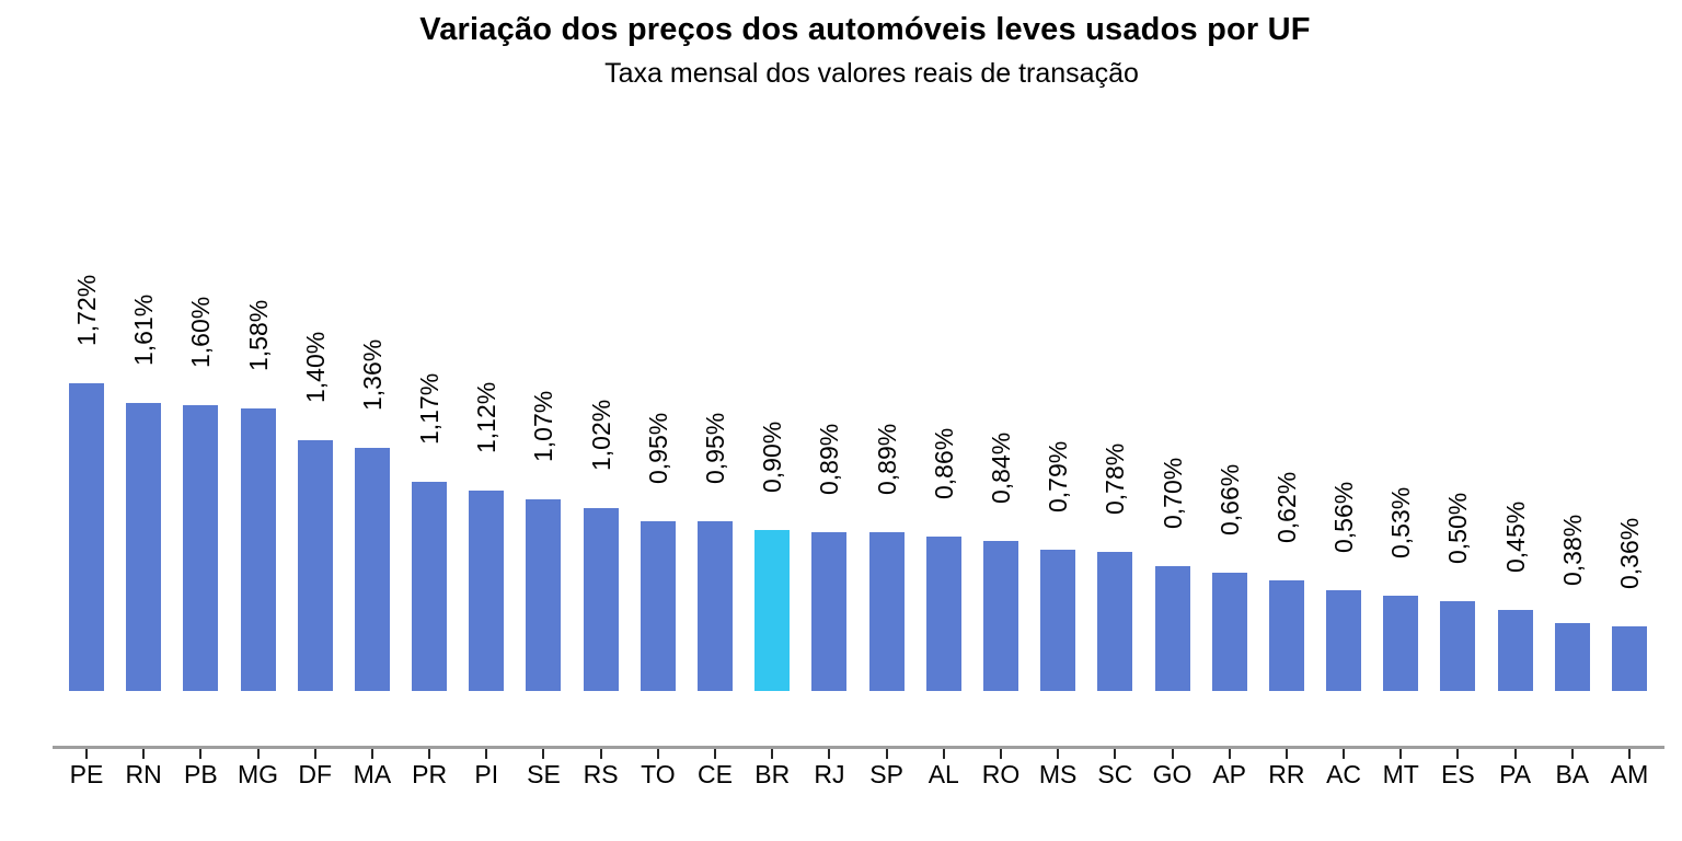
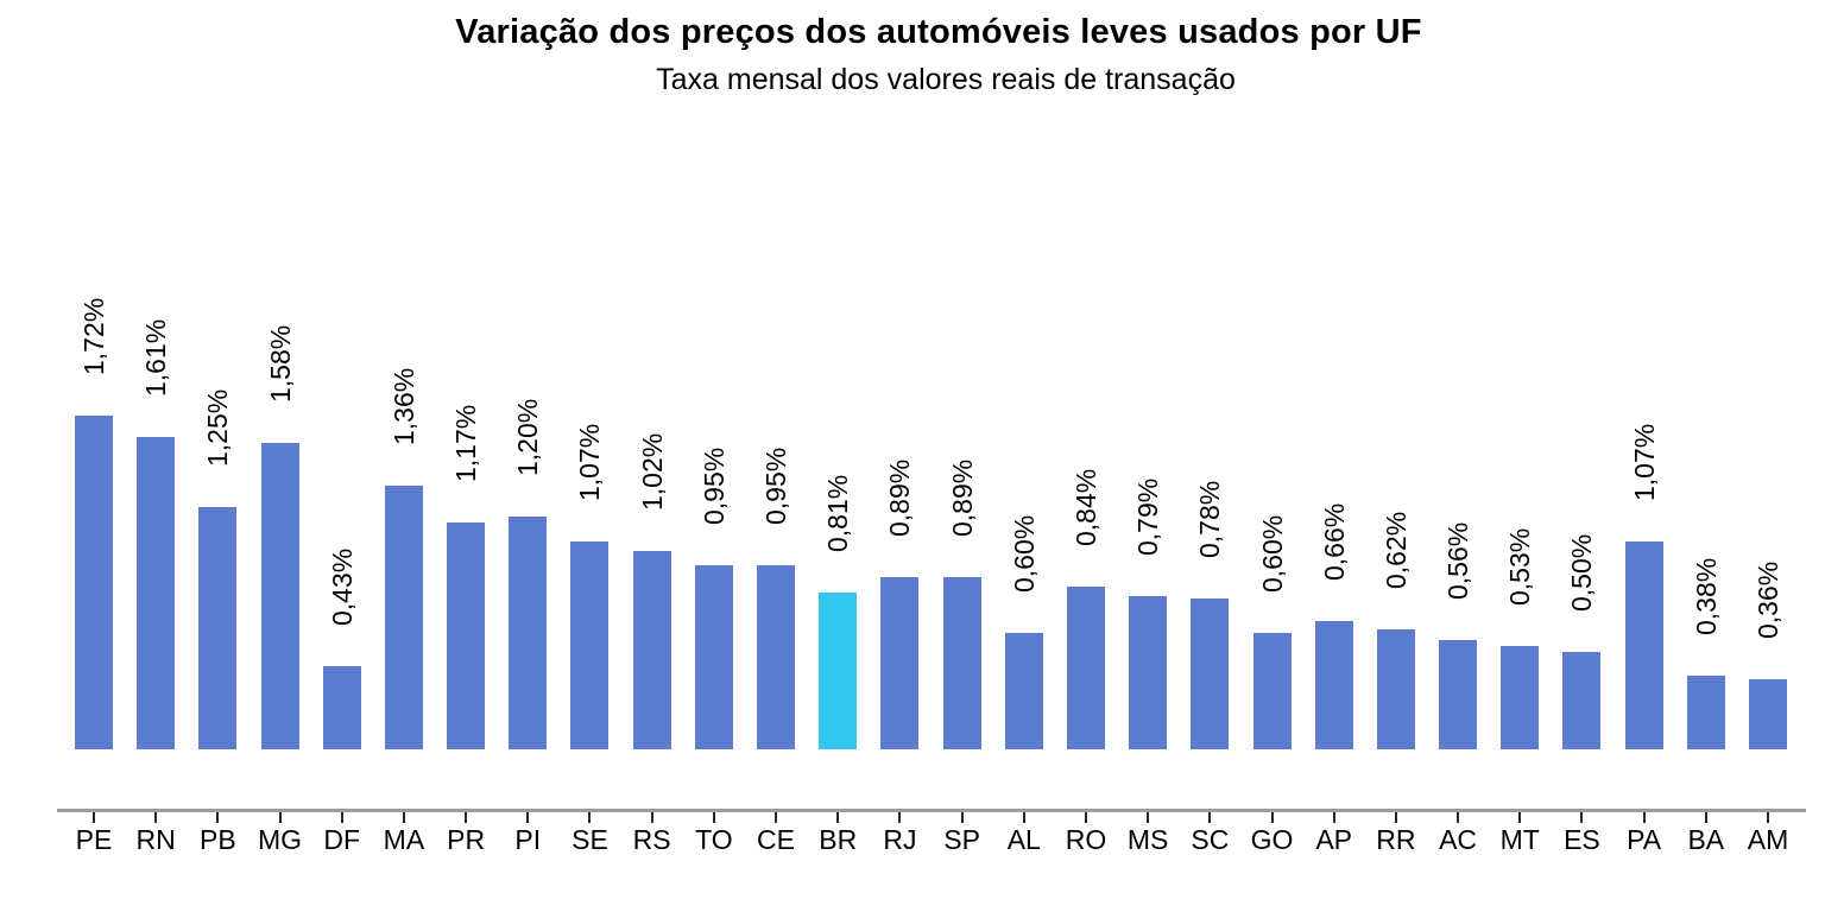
PB: 1,60% -> 1,25%
DF: 1,40% -> 0,43%
PI: 1,12% -> 1,20%
BR: 0,90% -> 0,81%
AL: 0,86% -> 0,60%
GO: 0,70% -> 0,60%
PA: 0,45% -> 1,07%
